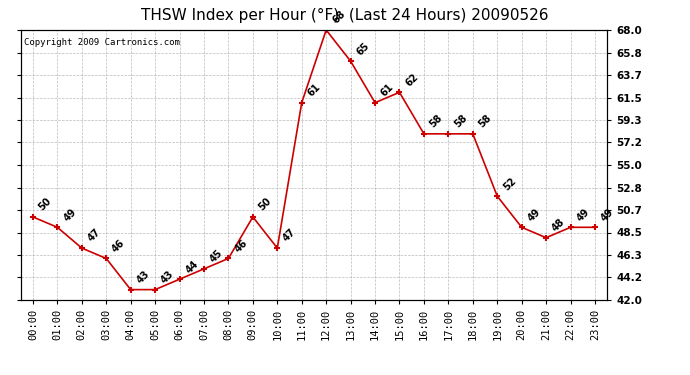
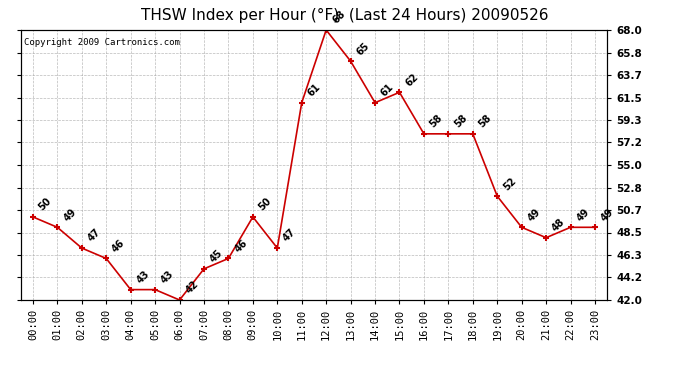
06:00: 44 -> 42
